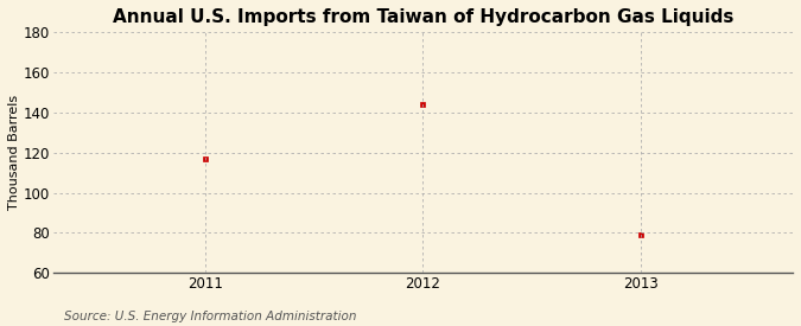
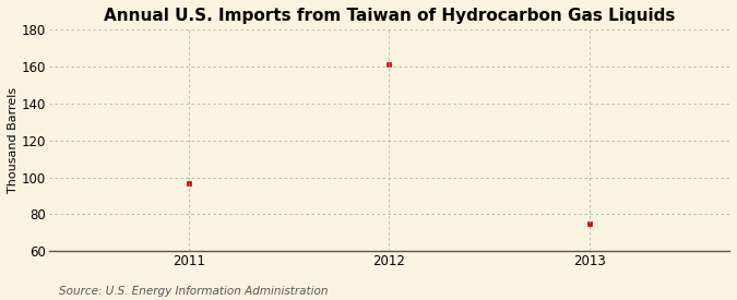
2011: 117 -> 97
2012: 144 -> 161
2013: 79 -> 75
